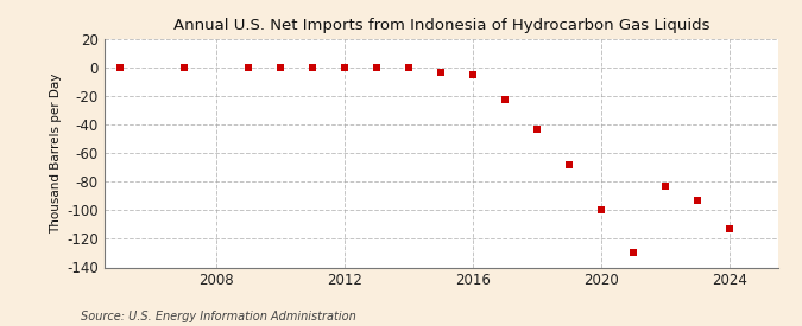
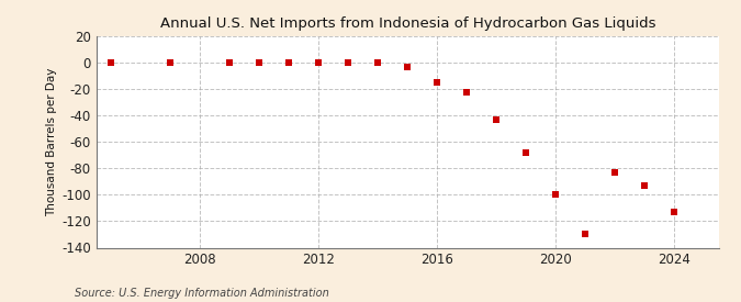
2016: -5 -> -15
